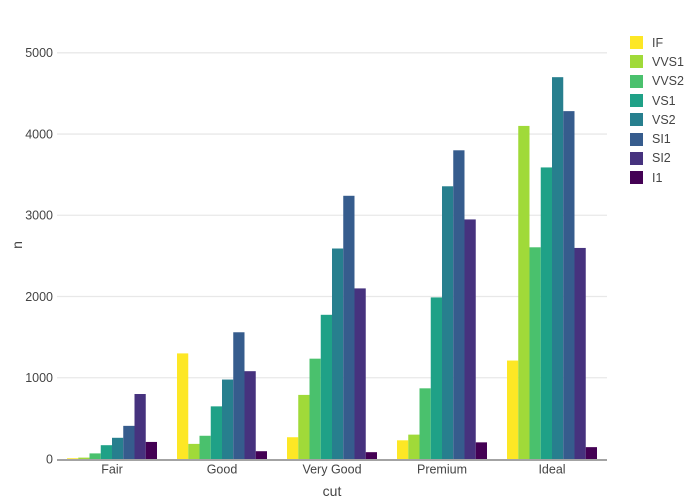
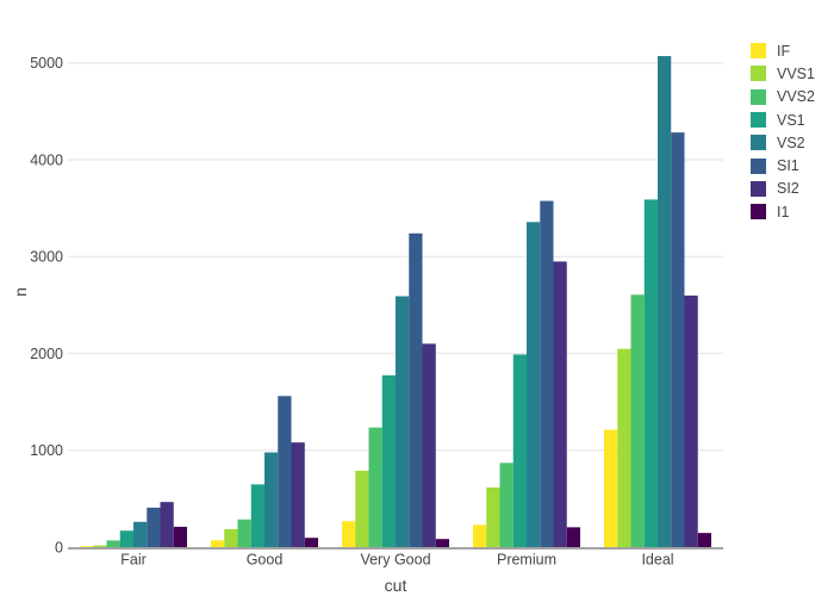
SI2/Fair: 800 -> 500
IF/Good: 1300 -> 100
VVS1/Premium: 300 -> 600
SI1/Premium: 3800 -> 3600
VVS1/Ideal: 4100 -> 2000
VS2/Ideal: 4700 -> 5100
